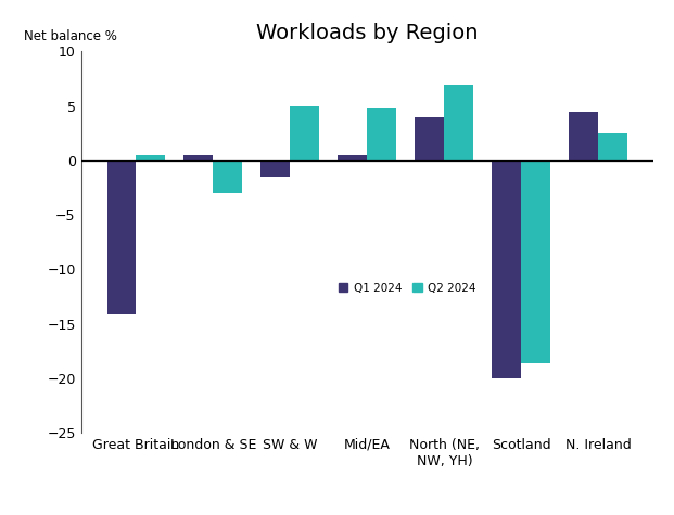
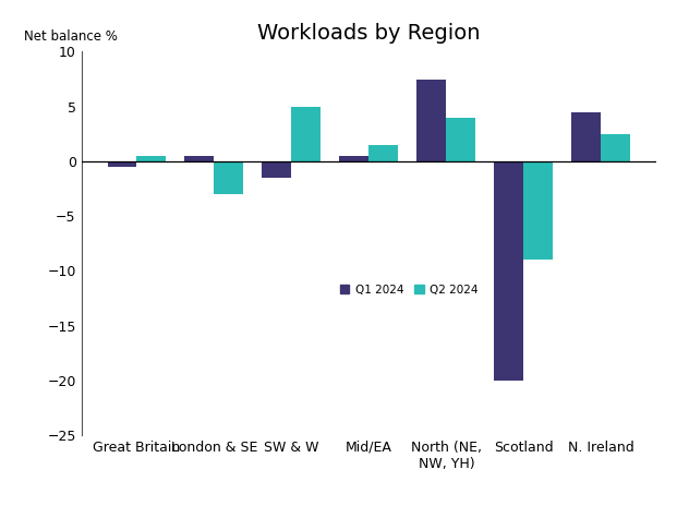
Q1 2024/Great Britain: -14.1 -> -0.5
Q2 2024/Mid/EA: 4.8 -> 1.5
Q1 2024/North (NE, NW, YH): 4.0 -> 7.5
Q2 2024/North (NE, NW, YH): 7.0 -> 4.0
Q2 2024/Scotland: -18.6 -> -9.0
